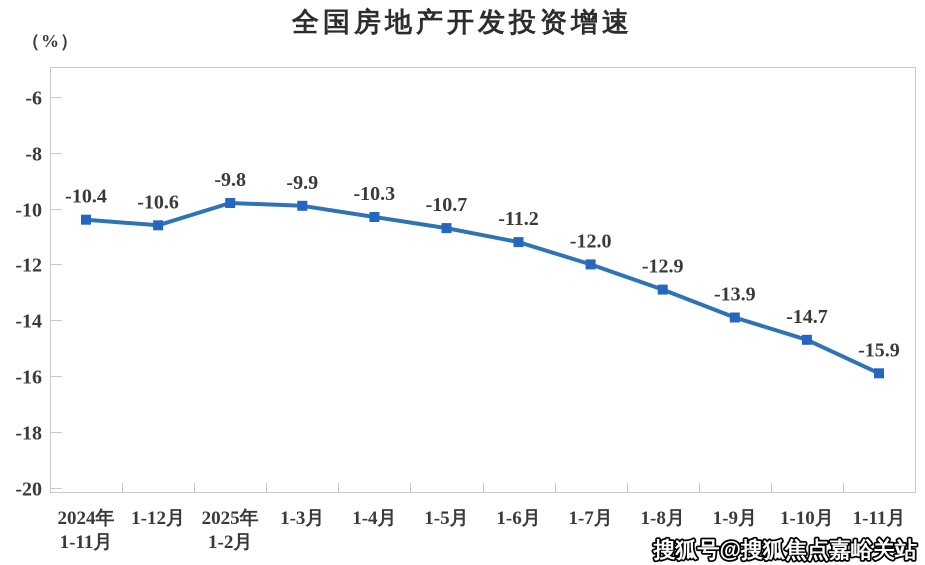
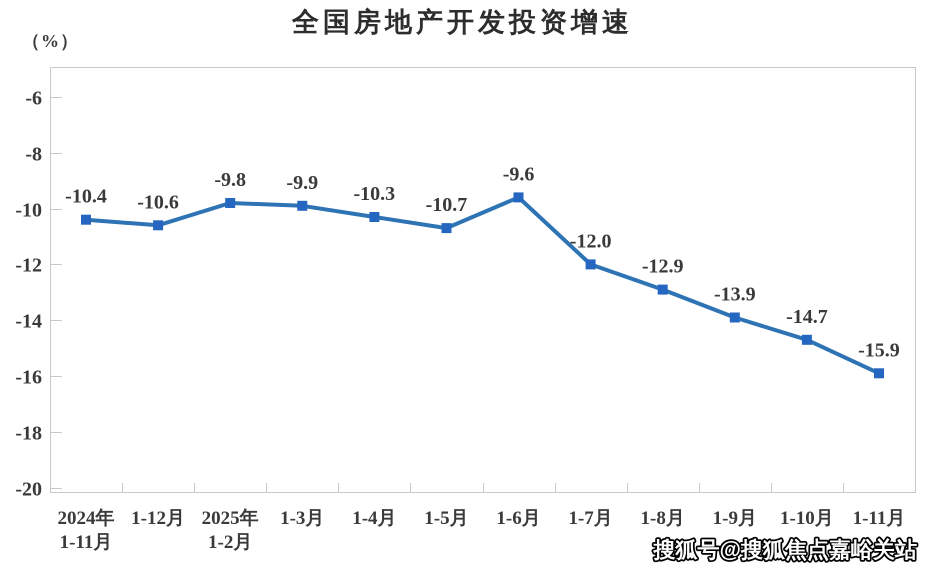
1-6月: -11.2 -> -9.6
